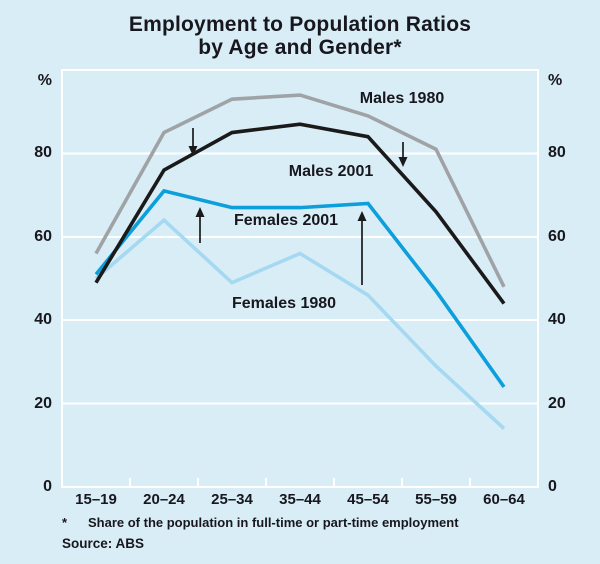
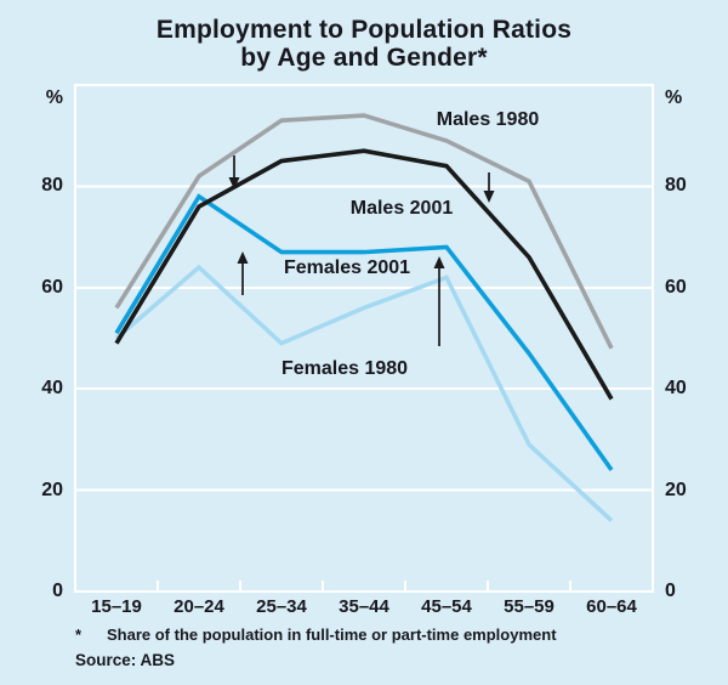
Males 1980/20–24: 85 -> 82
Females 2001/20–24: 71 -> 78
Females 1980/45–54: 46 -> 62
Males 2001/60–64: 44 -> 38
